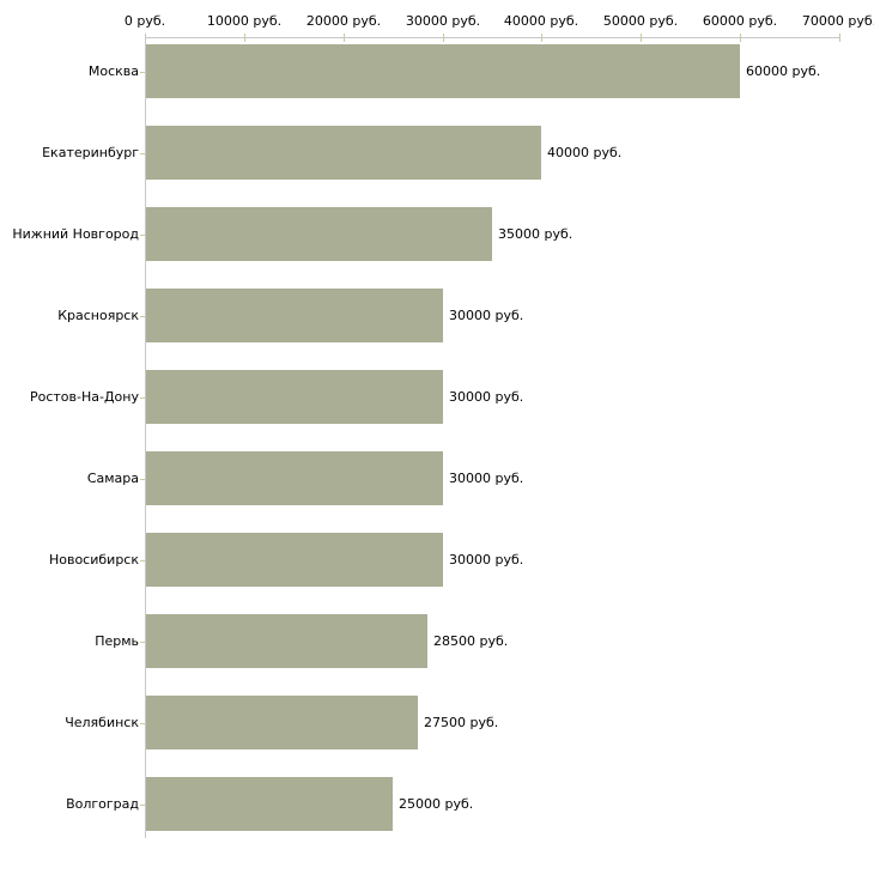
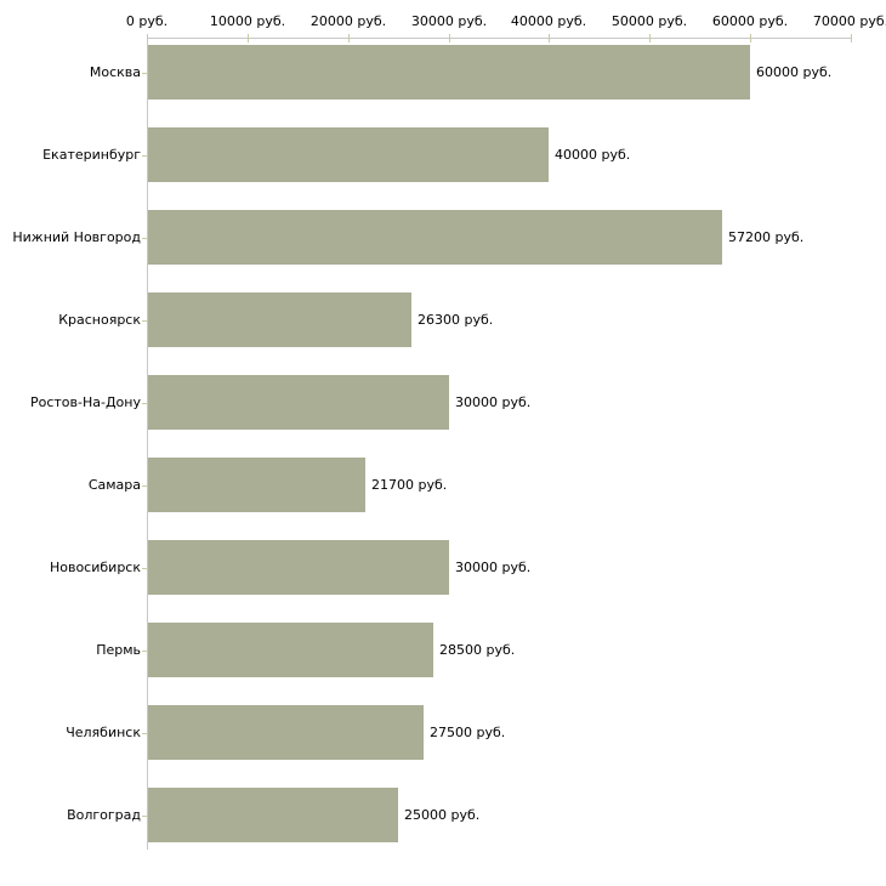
Нижний Новгород: 35000 -> 57200
Красноярск: 30000 -> 26300
Самара: 30000 -> 21700
